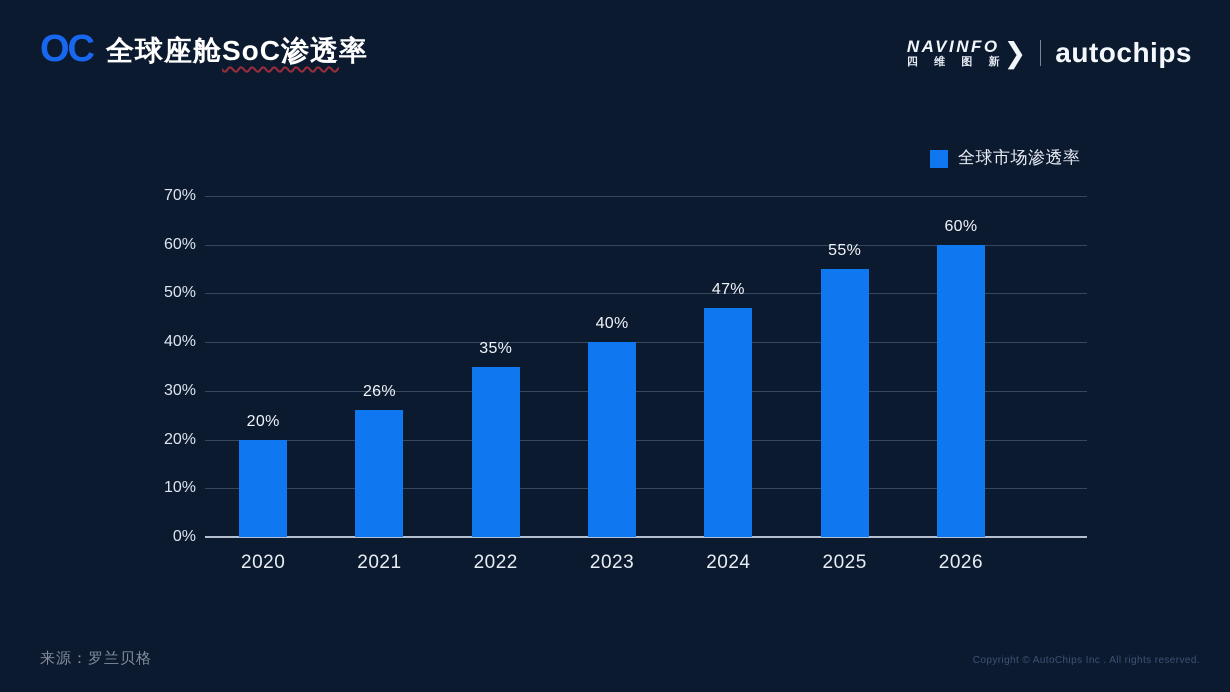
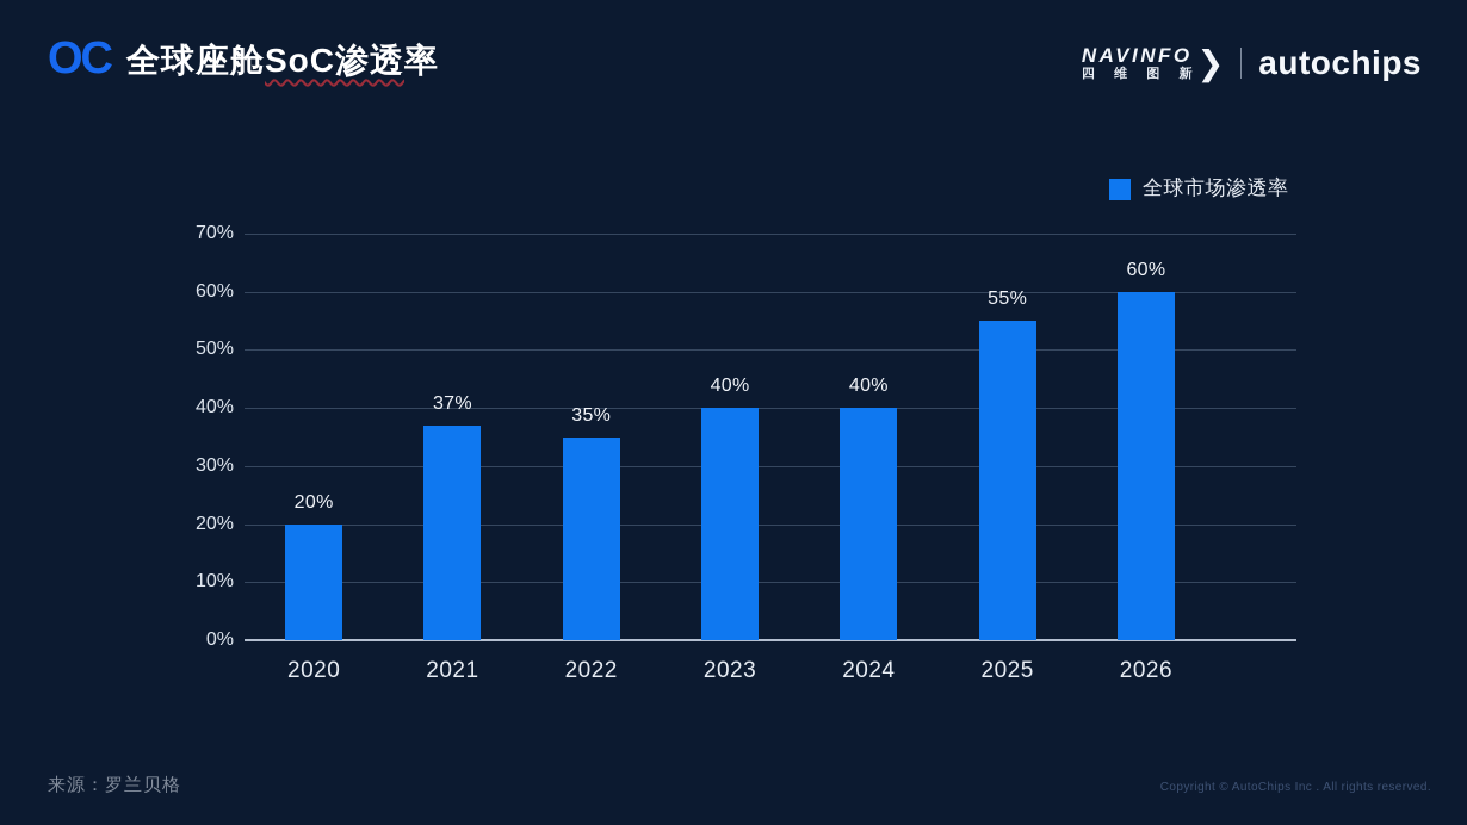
2021: 26% -> 37%
2024: 47% -> 40%
